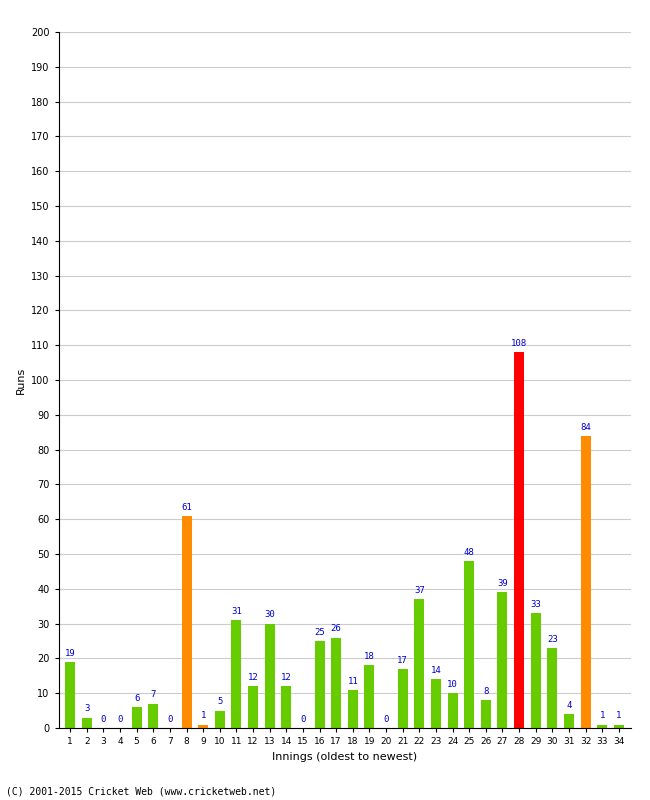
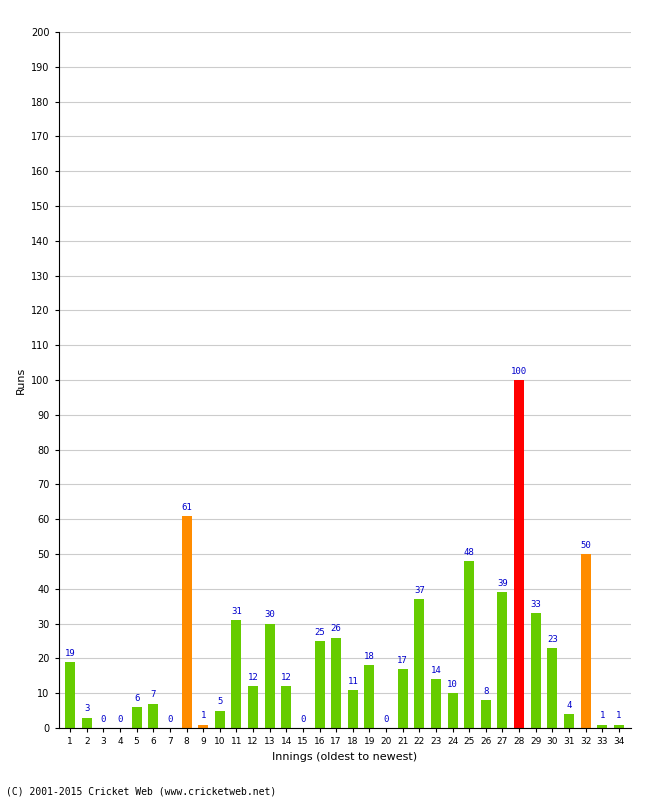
28: 108 -> 100
32: 84 -> 50
